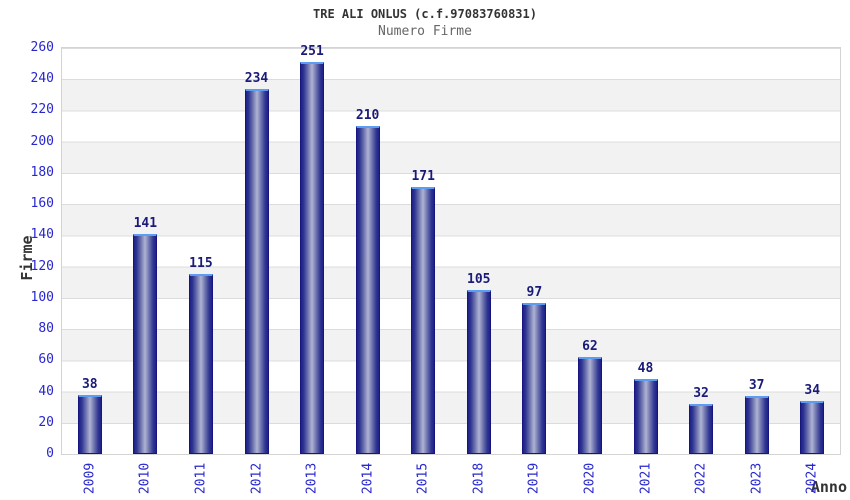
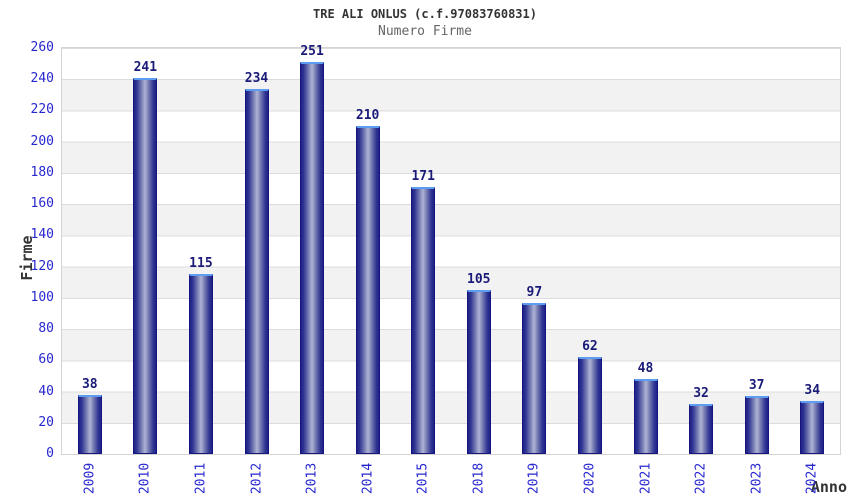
2010: 141 -> 241
